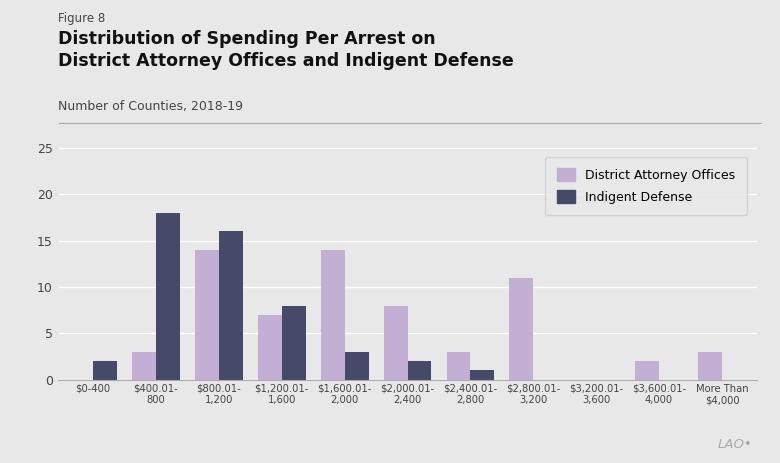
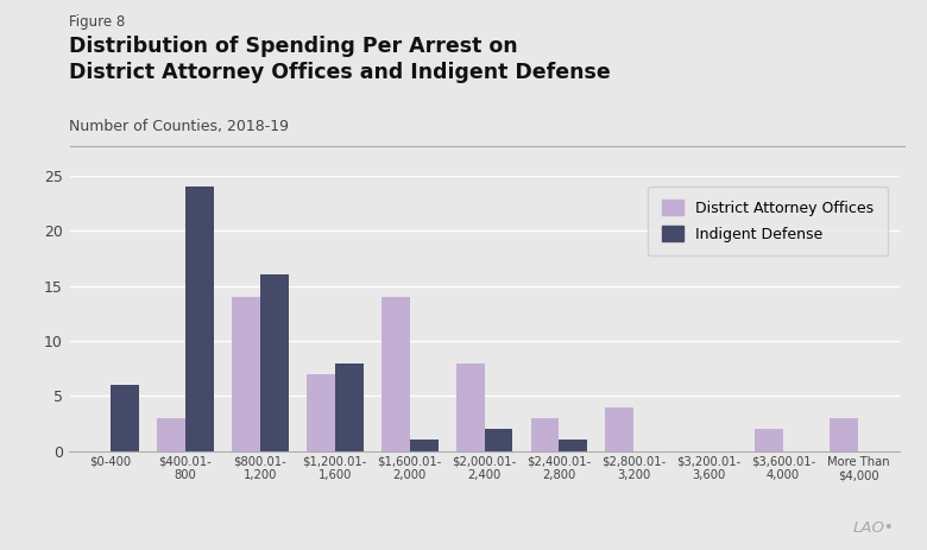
Indigent Defense/$0-400: 2 -> 6
Indigent Defense/$400.01- 800: 18 -> 24
Indigent Defense/$1,600.01- 2,000: 3 -> 1
District Attorney Offices/$2,800.01- 3,200: 11 -> 4
